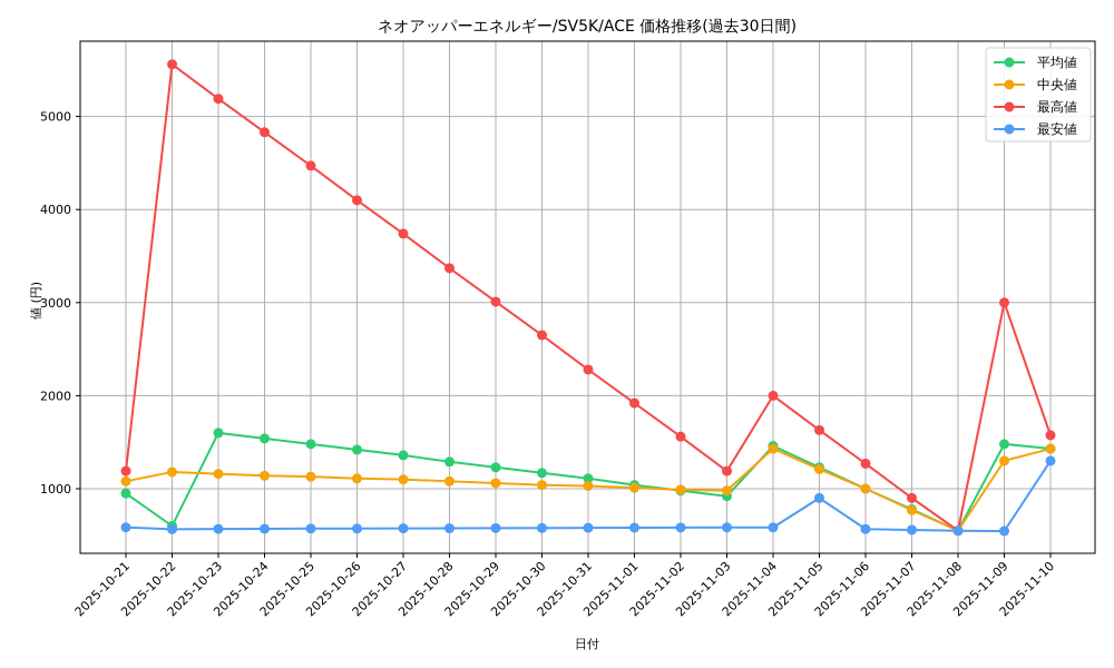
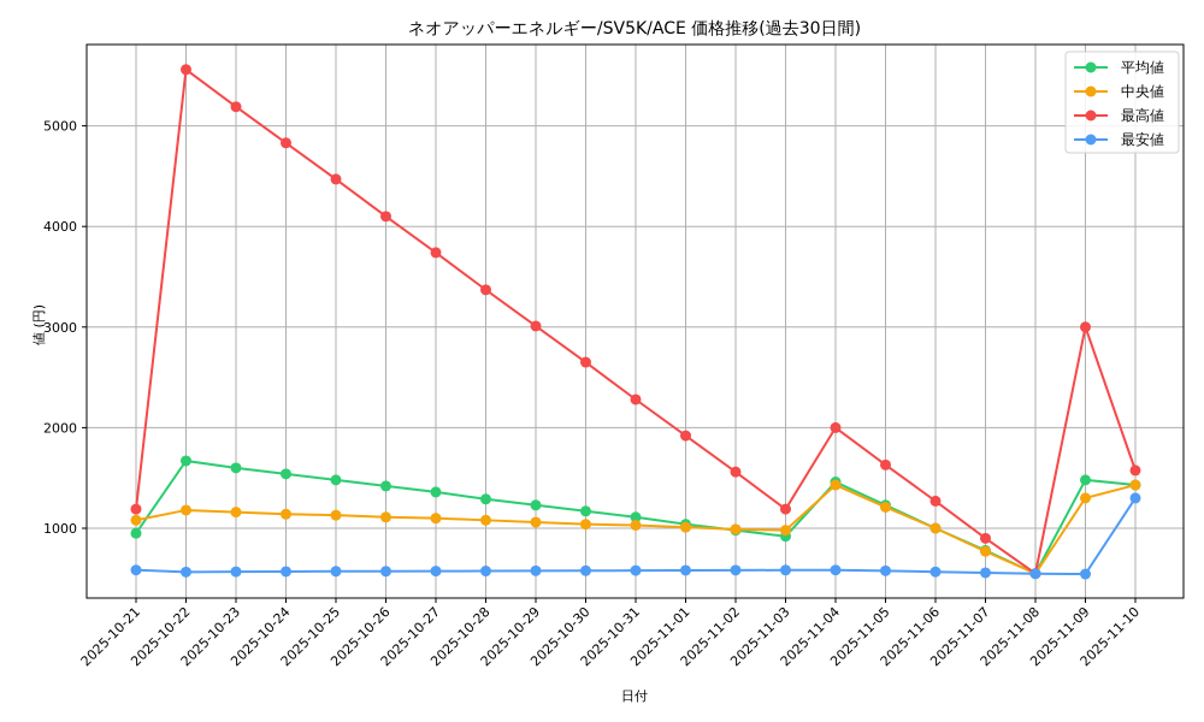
平均値/2025-10-22: 600 -> 1700
最安値/2025-11-05: 900 -> 600
